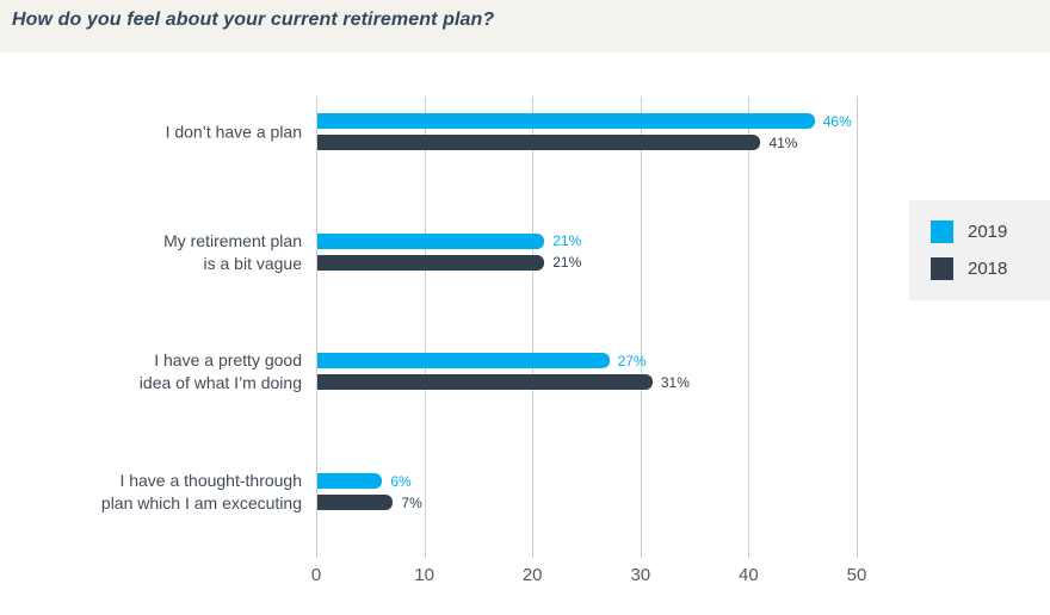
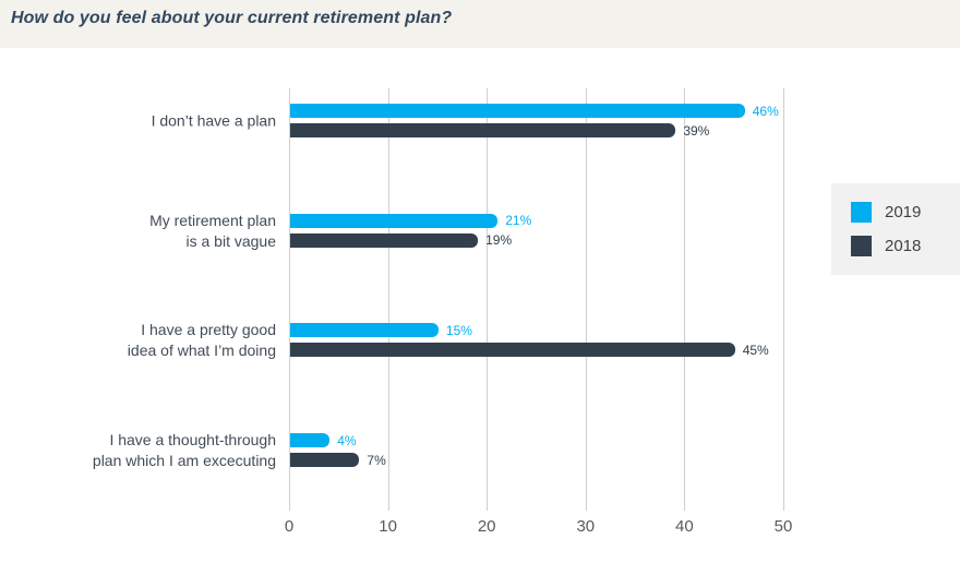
2018/I don’t have a plan: 41% -> 39%
2018/My retirement plan is a bit vague: 21% -> 19%
2019/I have a pretty good idea of what I’m doing: 27% -> 15%
2018/I have a pretty good idea of what I’m doing: 31% -> 45%
2019/I have a thought-through plan which I am excecuting: 6% -> 4%
